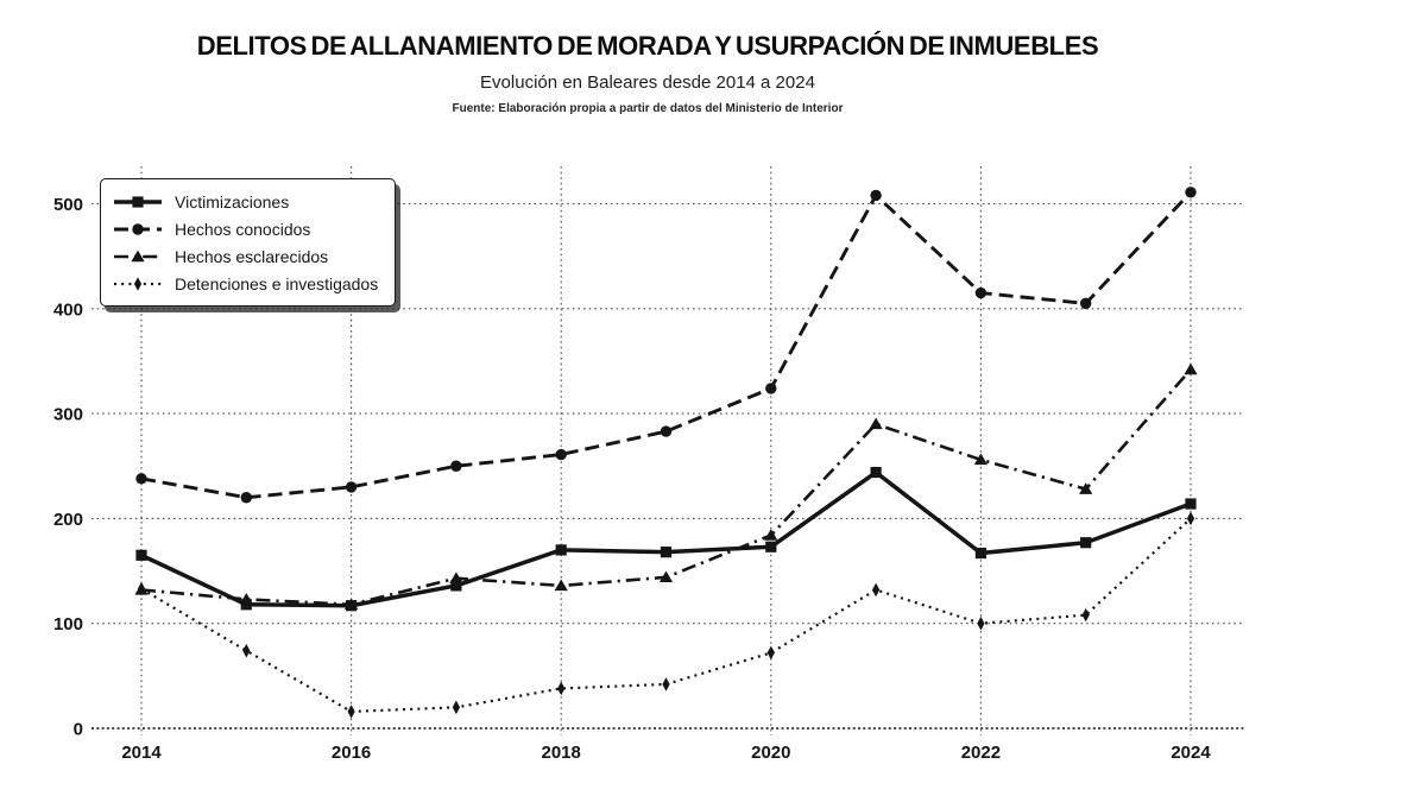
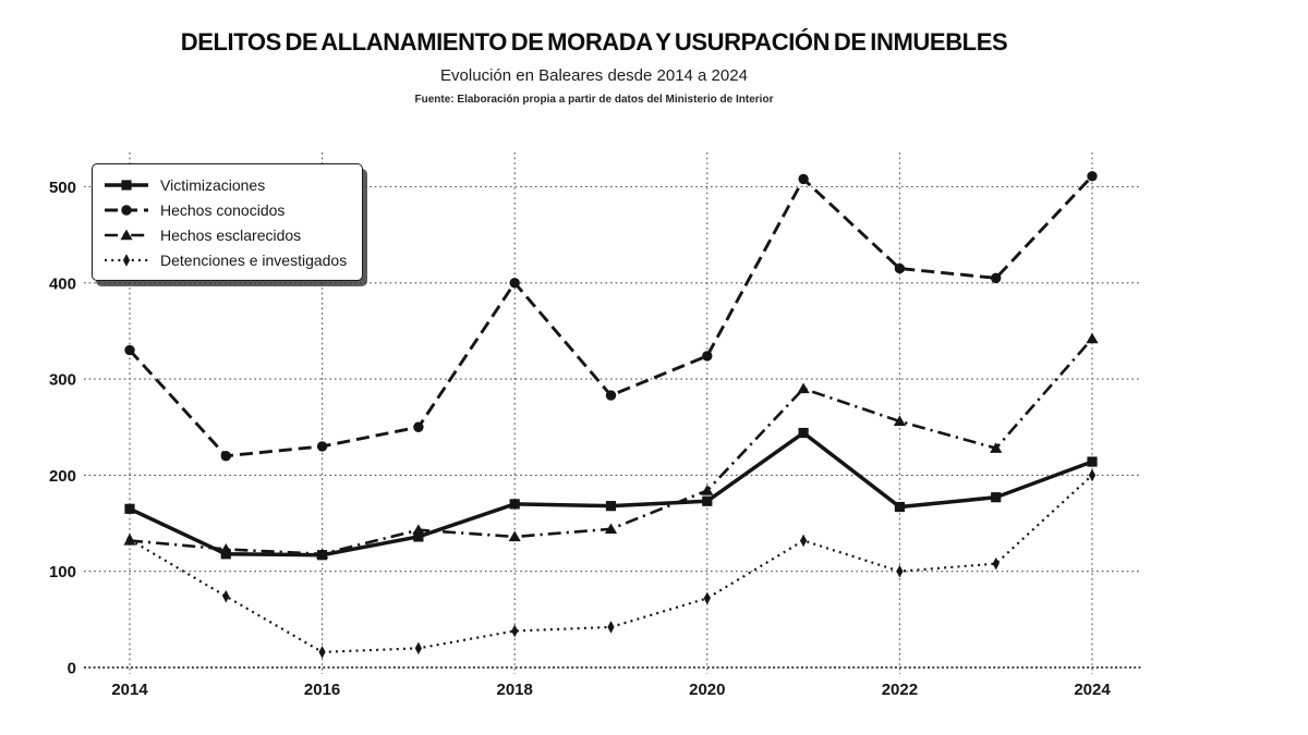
Hechos conocidos/2014: 240 -> 330
Hechos conocidos/2018: 260 -> 400
